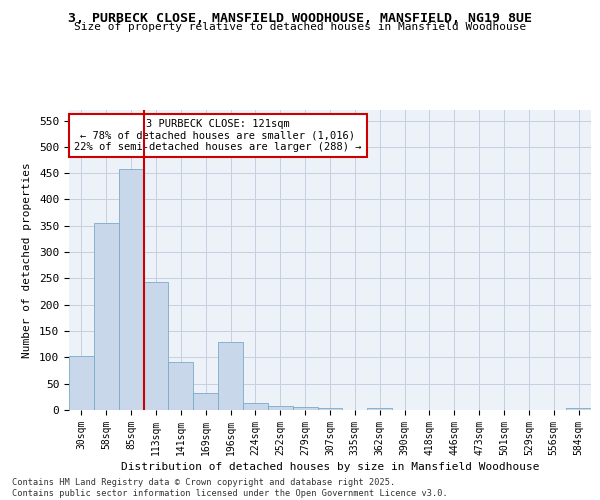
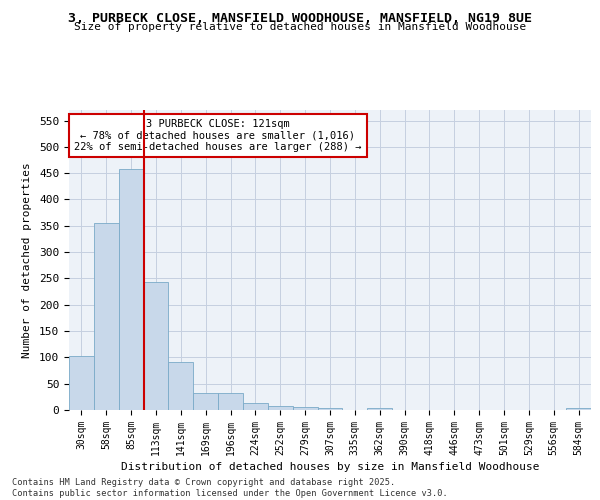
196sqm: 130 -> 32
